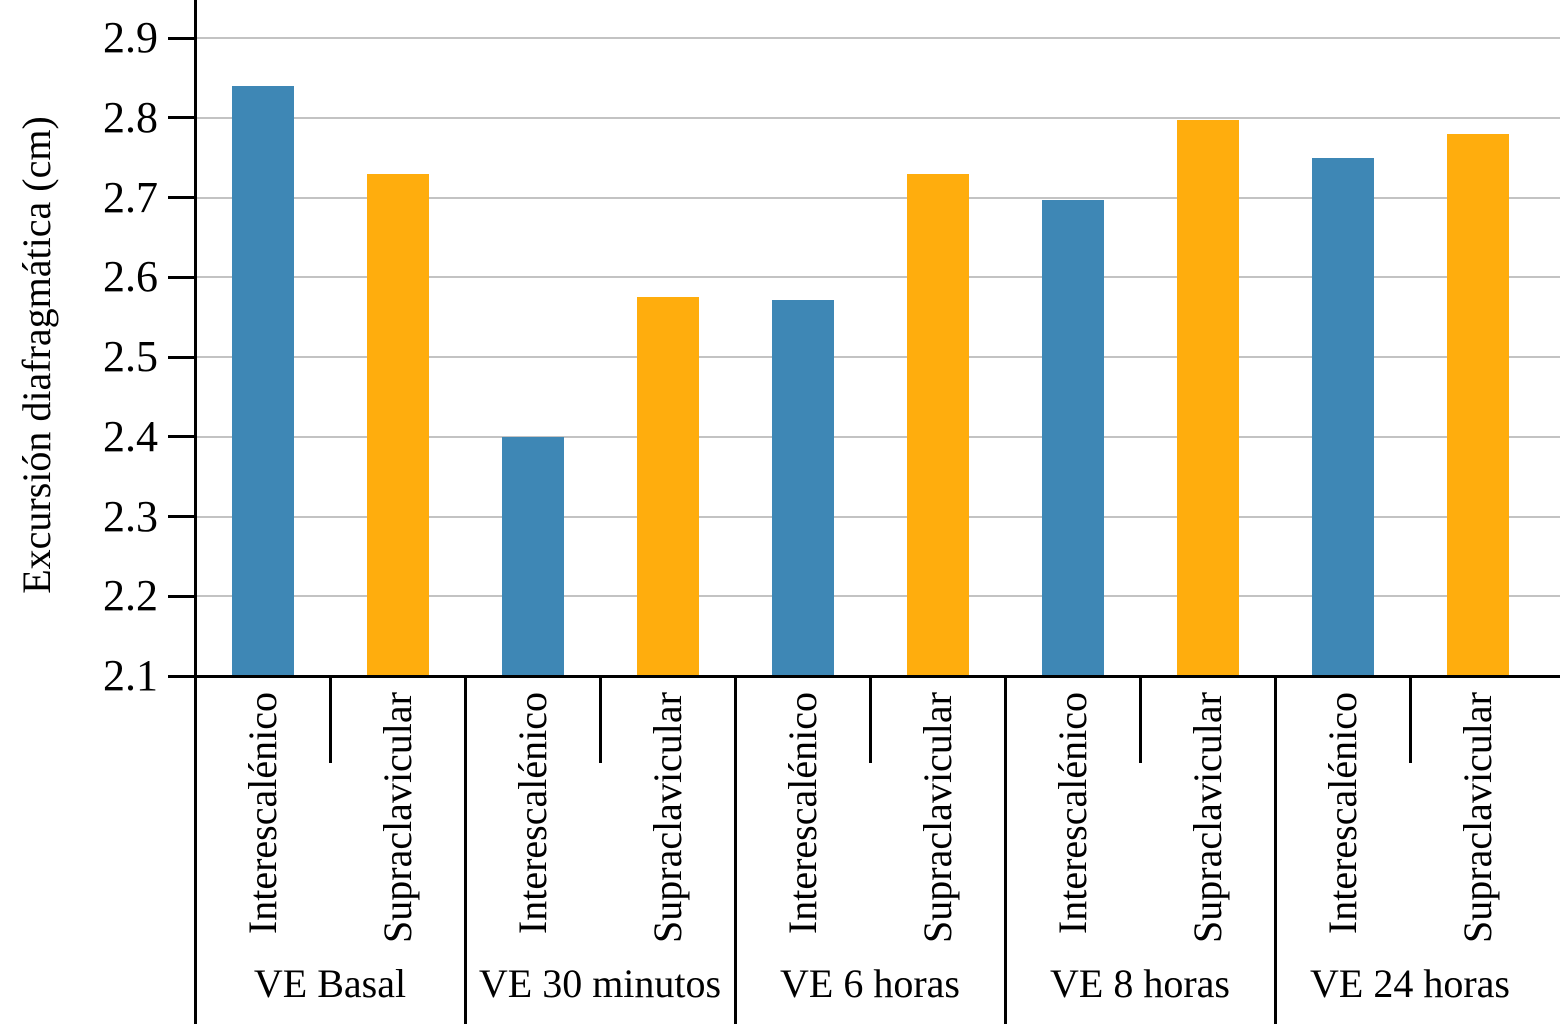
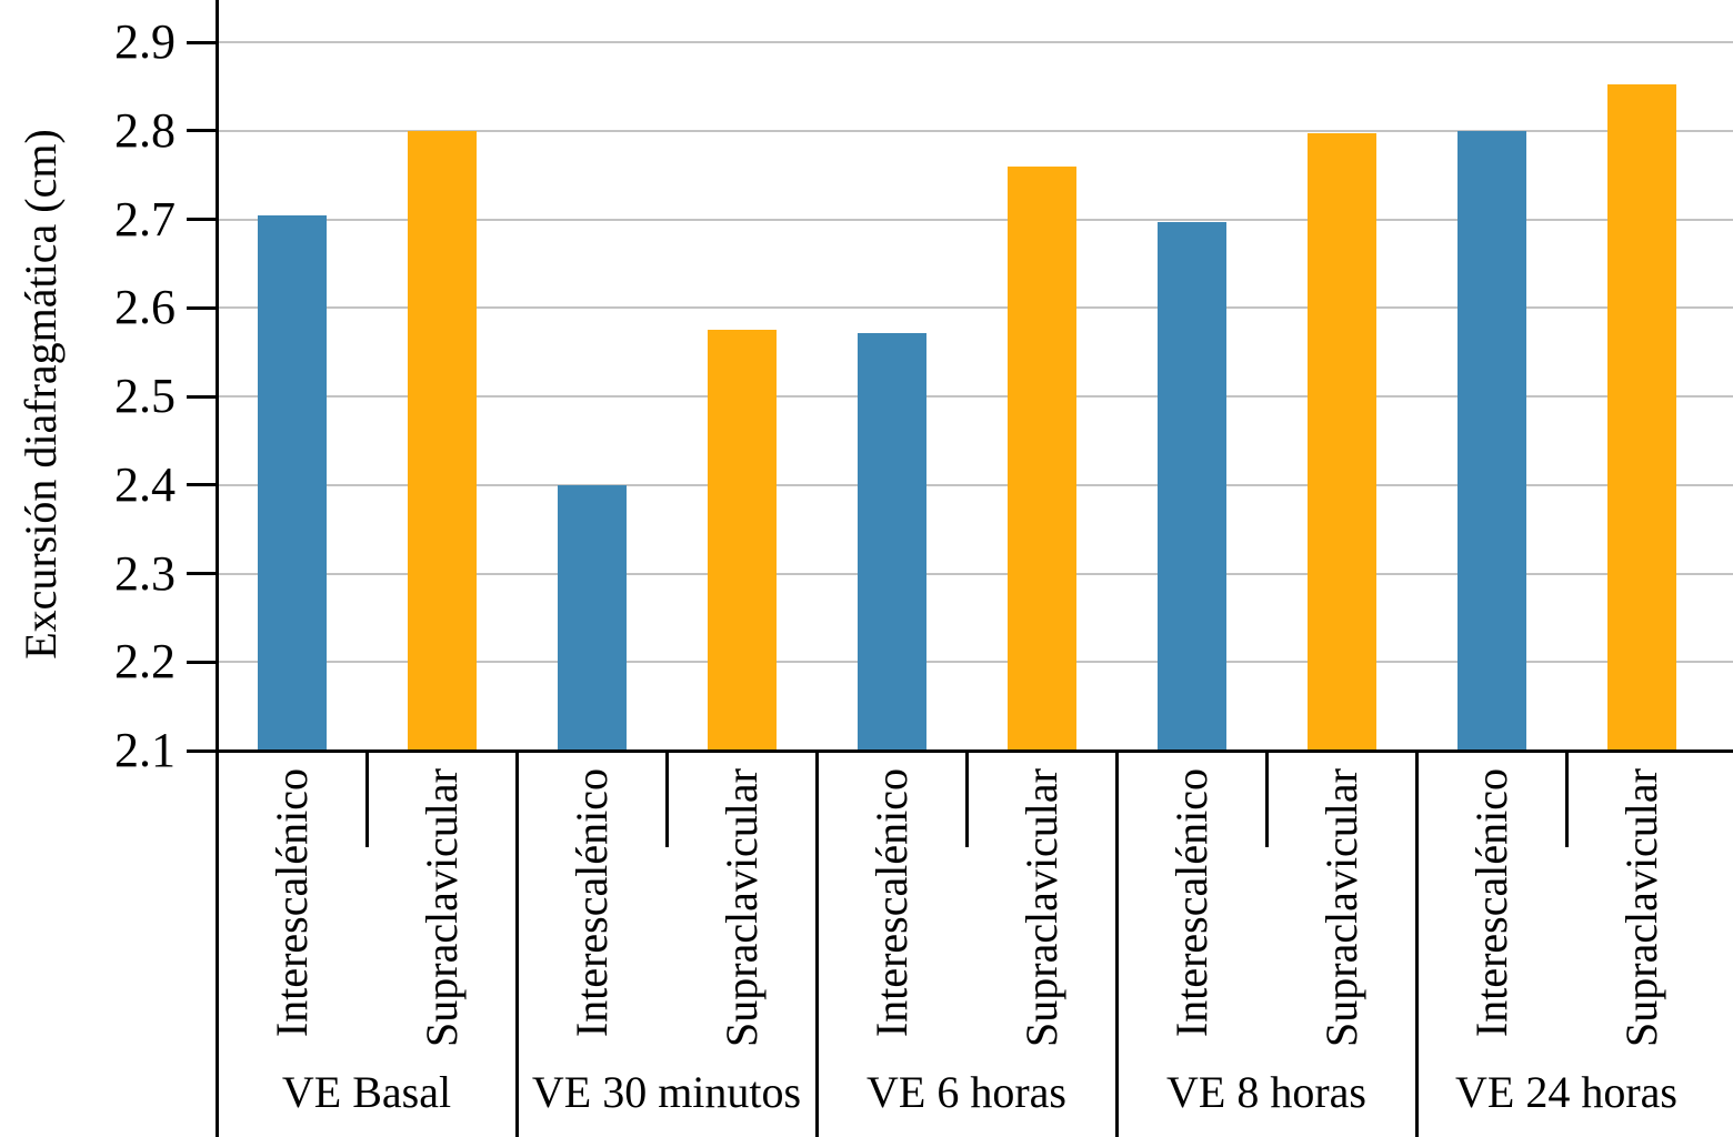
Interescalénico/VE Basal: 2.84 -> 2.71
Supraclavicular/VE Basal: 2.73 -> 2.80
Supraclavicular/VE 6 horas: 2.73 -> 2.76
Interescalénico/VE 24 horas: 2.75 -> 2.80
Supraclavicular/VE 24 horas: 2.78 -> 2.85
